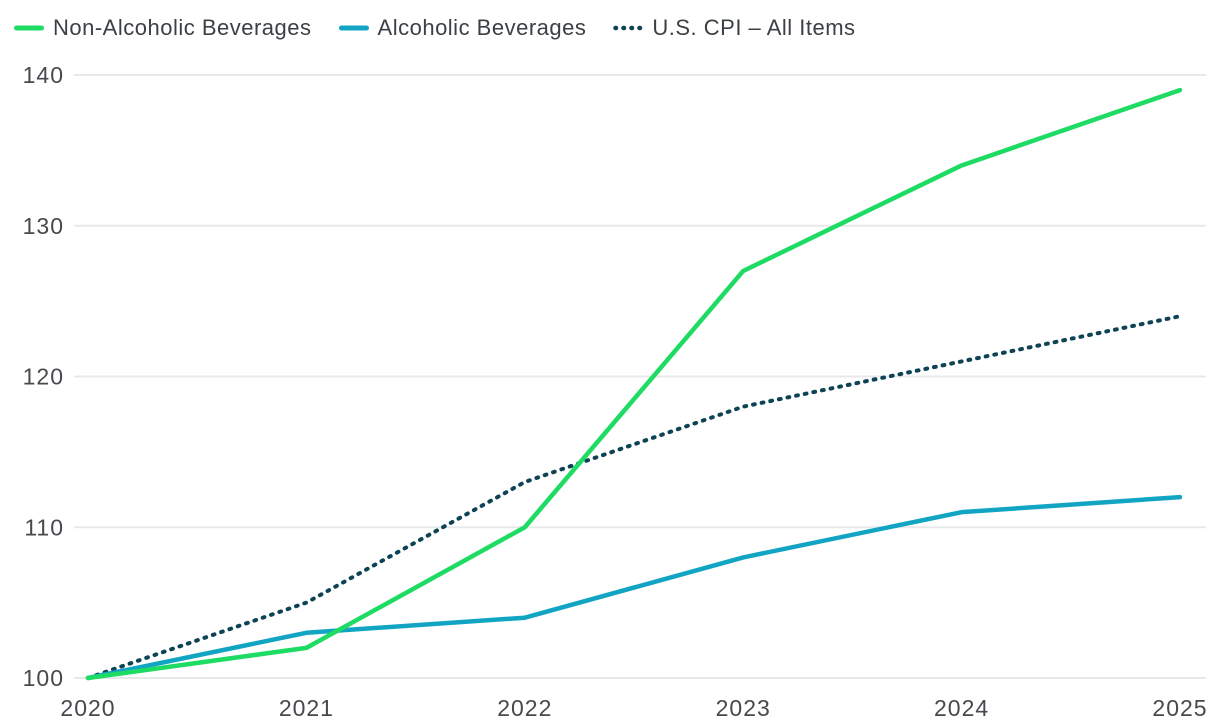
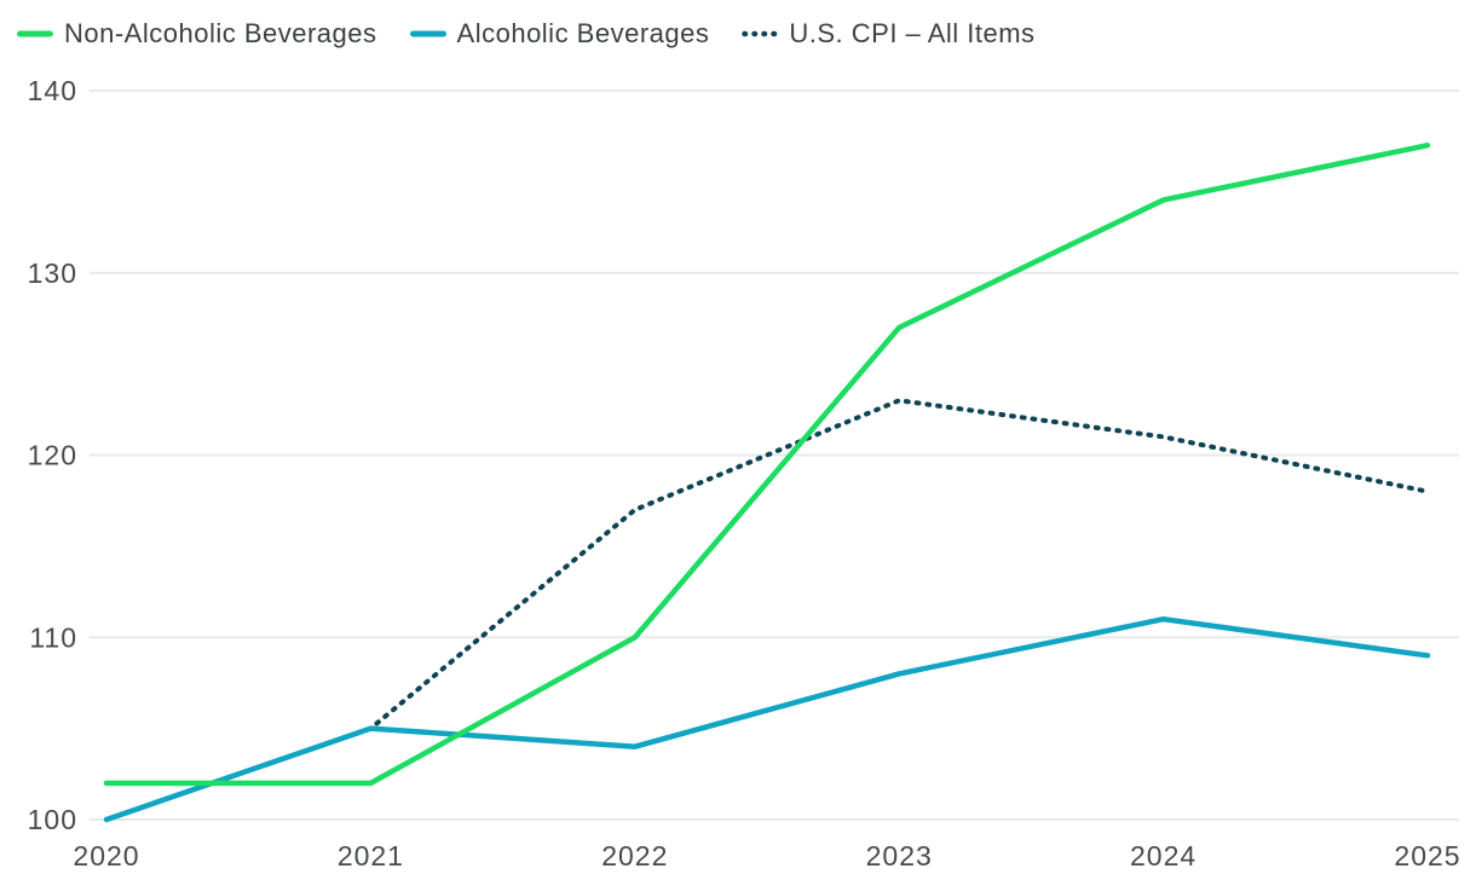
Non-Alcoholic Beverages/2020: 100 -> 102
Alcoholic Beverages/2021: 103 -> 105
U.S. CPI – All Items/2022: 113 -> 117
U.S. CPI – All Items/2023: 118 -> 123
Non-Alcoholic Beverages/2025: 139 -> 137
Alcoholic Beverages/2025: 112 -> 109
U.S. CPI – All Items/2025: 124 -> 118
